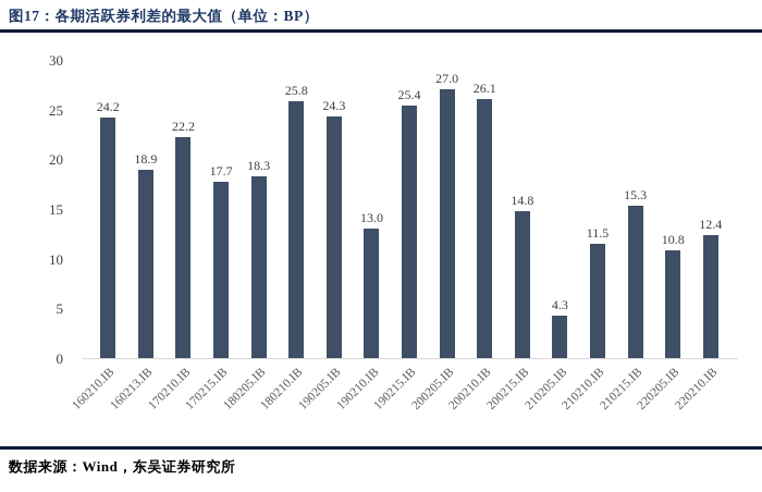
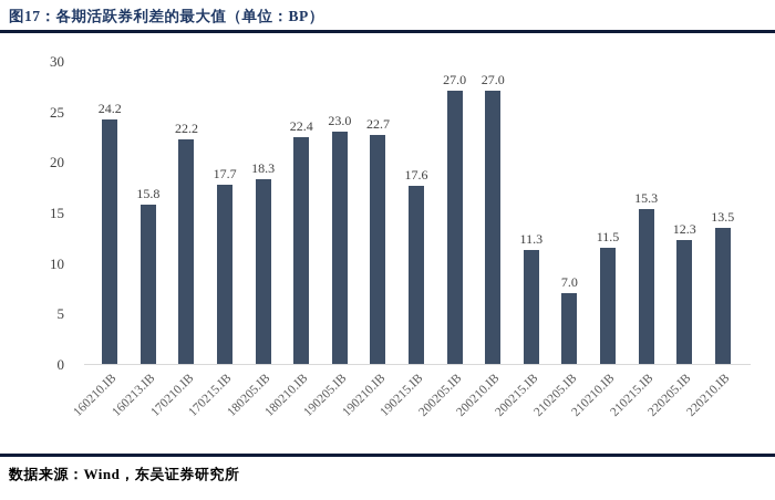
160213.IB: 18.9 -> 15.8
180210.IB: 25.8 -> 22.4
190205.IB: 24.3 -> 23.0
190210.IB: 13.0 -> 22.7
190215.IB: 25.4 -> 17.6
200210.IB: 26.1 -> 27.0
200215.IB: 14.8 -> 11.3
210205.IB: 4.3 -> 7.0
220205.IB: 10.8 -> 12.3
220210.IB: 12.4 -> 13.5
